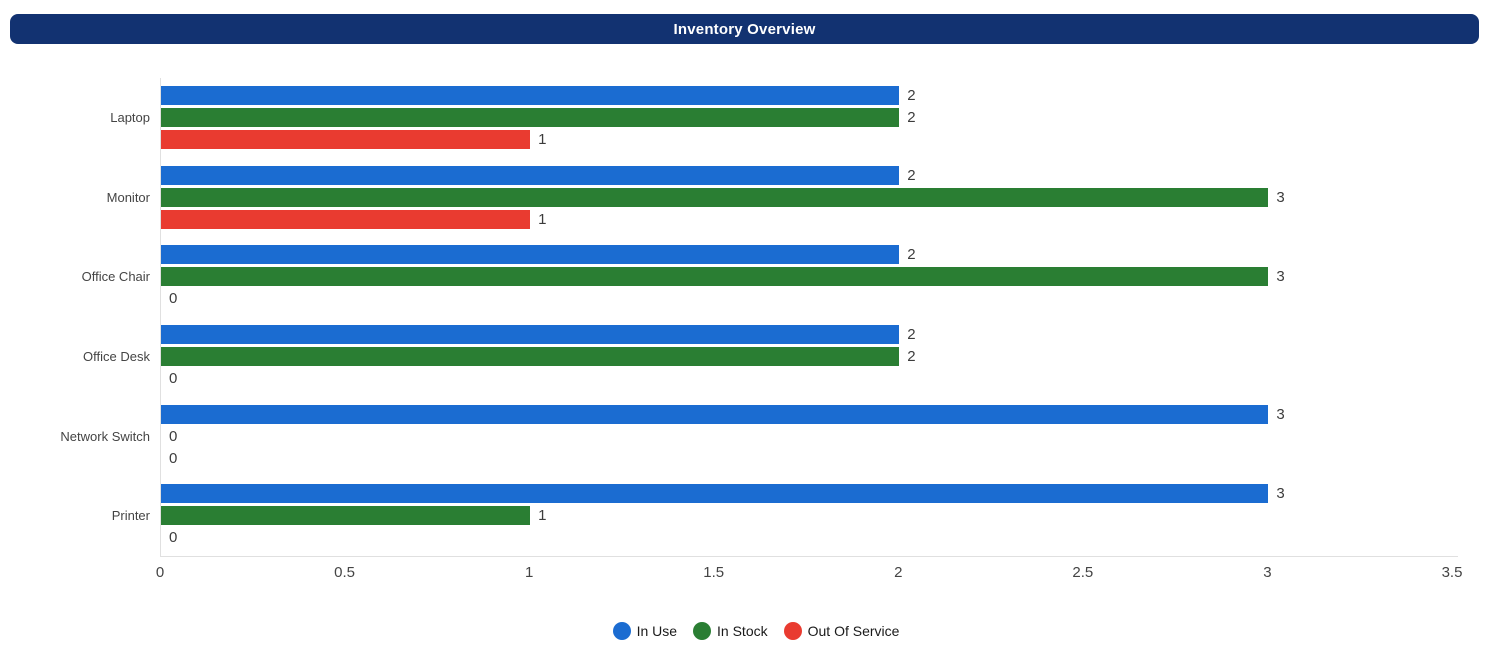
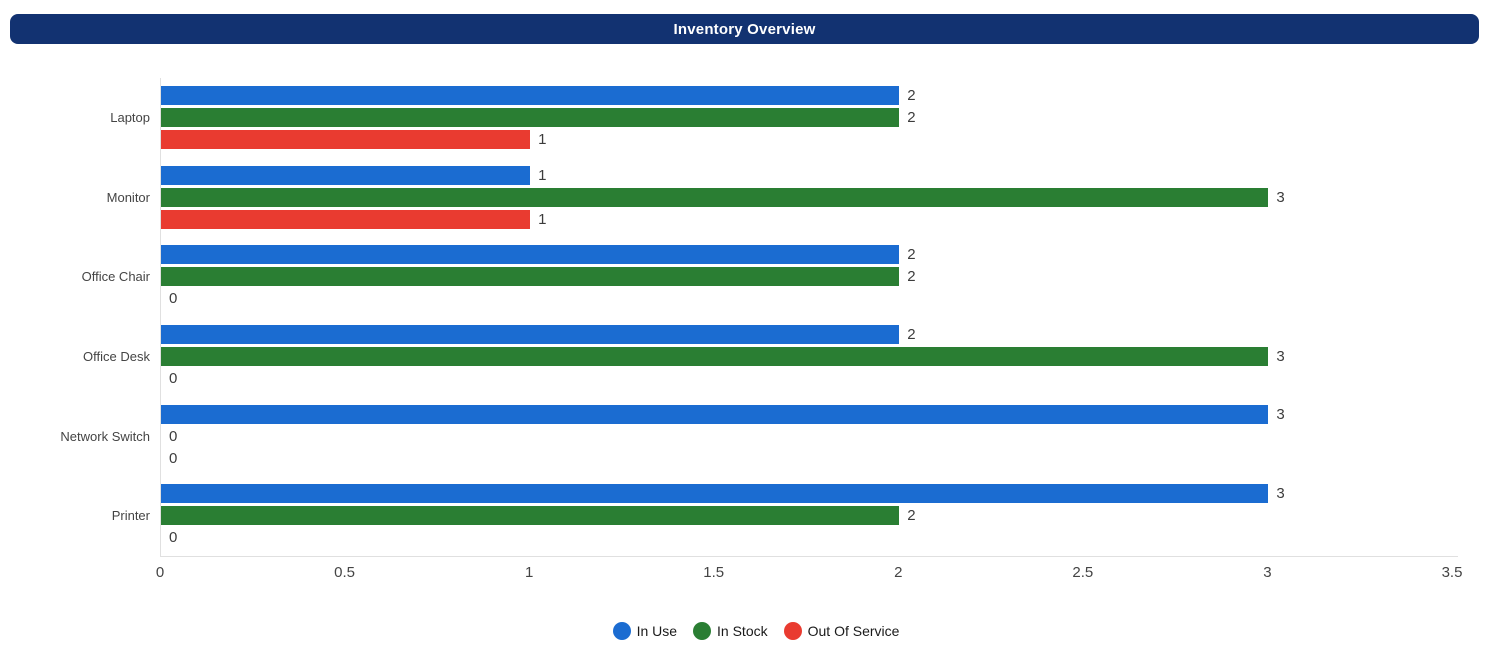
In Use/Monitor: 2 -> 1
In Stock/Office Chair: 3 -> 2
In Stock/Office Desk: 2 -> 3
In Stock/Printer: 1 -> 2
